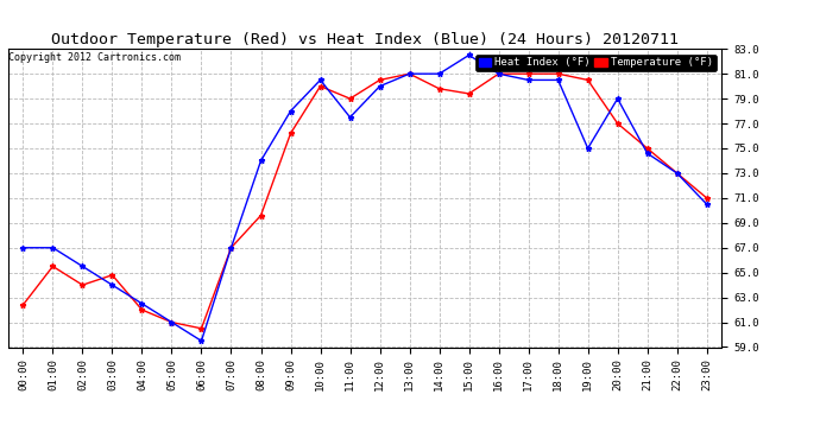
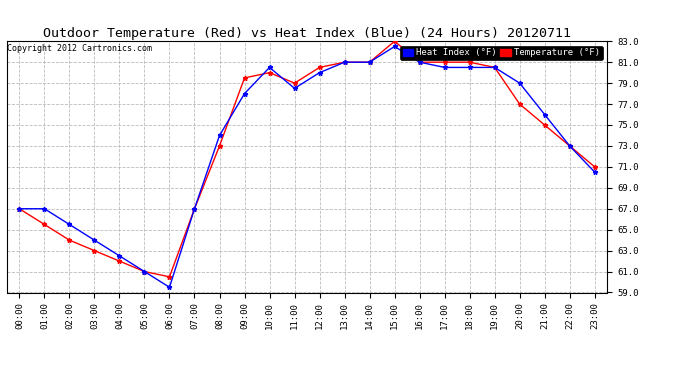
Temperature (°F)/00:00: 62.4 -> 67.0
Temperature (°F)/03:00: 64.8 -> 63.0
Temperature (°F)/08:00: 69.6 -> 73.0
Temperature (°F)/09:00: 76.2 -> 79.5
Heat Index (°F)/11:00: 77.5 -> 78.5
Temperature (°F)/14:00: 79.8 -> 81.0
Temperature (°F)/15:00: 79.4 -> 83.0
Heat Index (°F)/19:00: 75.0 -> 80.5
Heat Index (°F)/21:00: 74.6 -> 76.0
